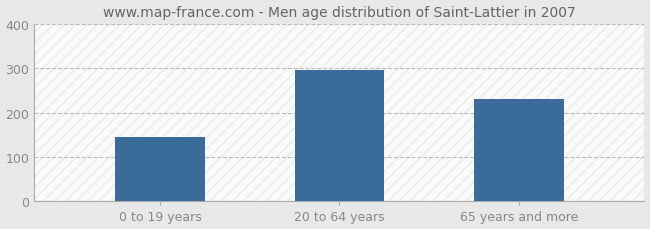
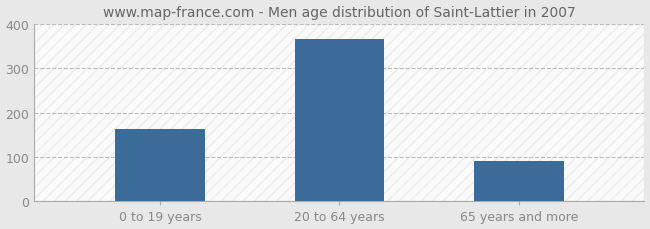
0 to 19 years: 145 -> 163
20 to 64 years: 295 -> 365
65 years and more: 230 -> 92
